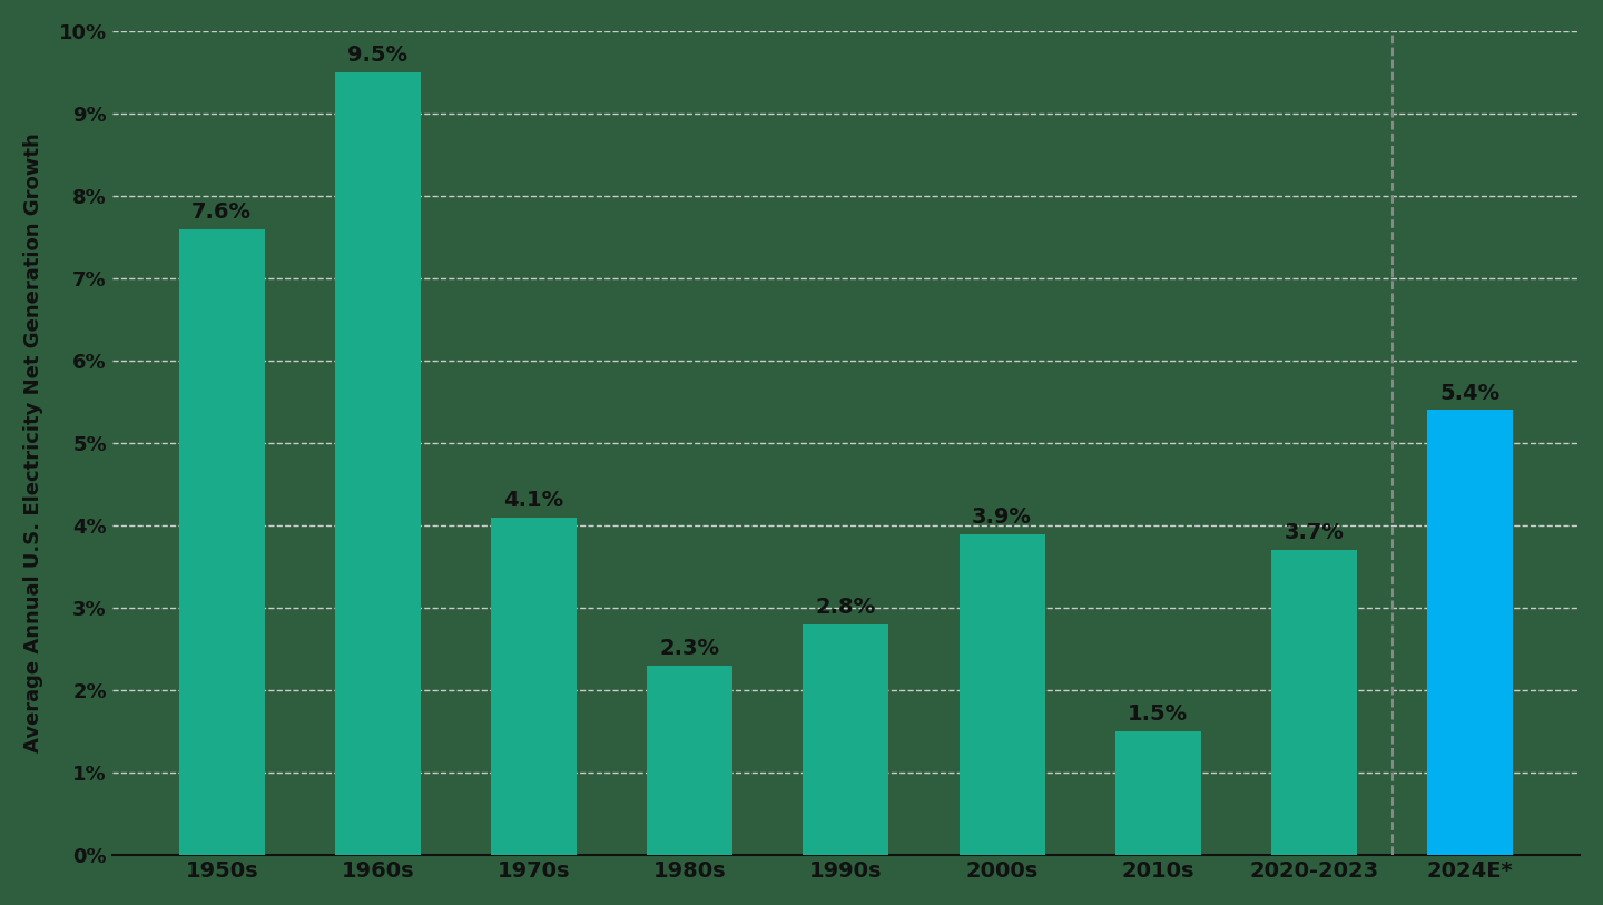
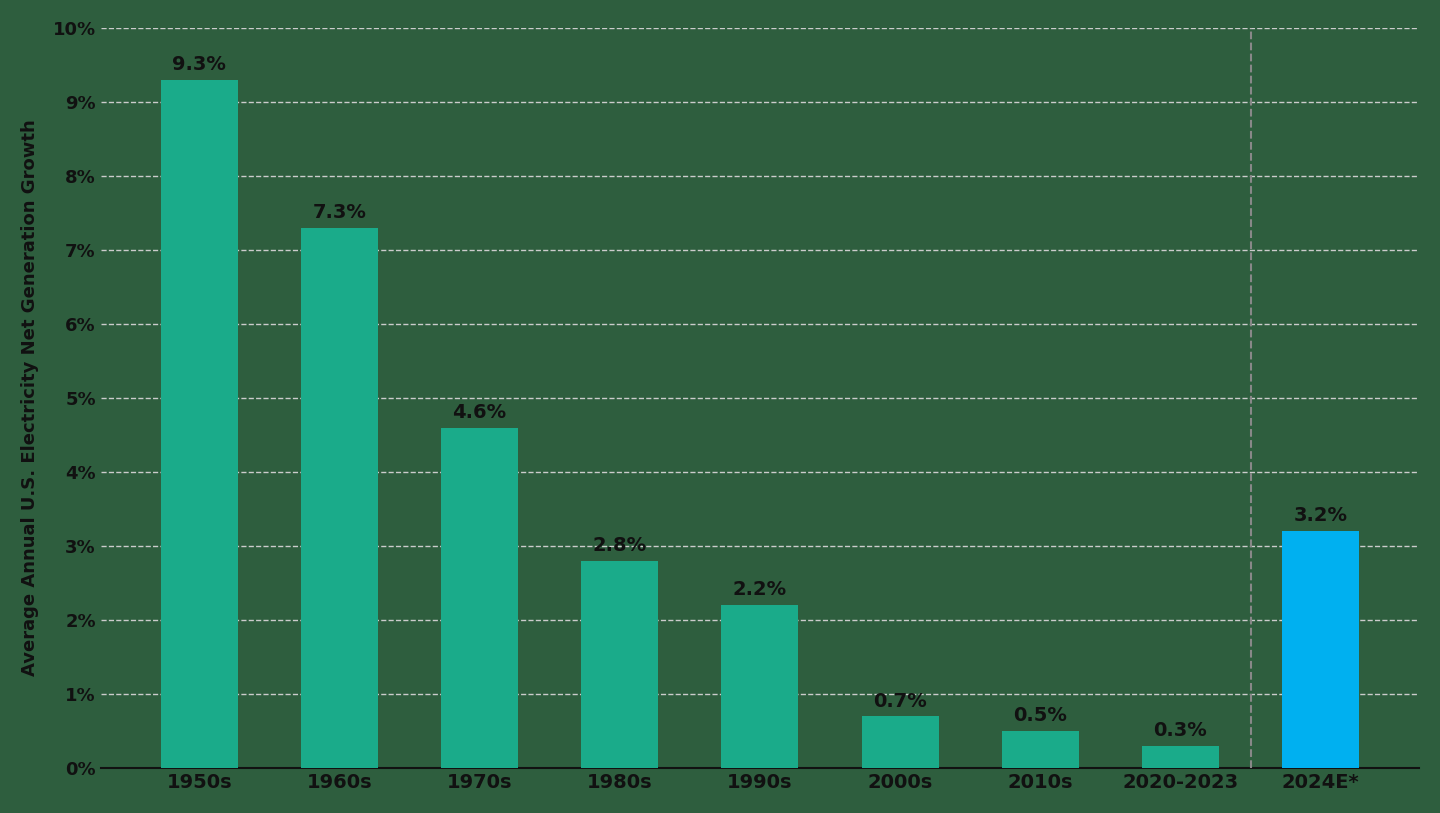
1950s: 7.6% -> 9.3%
1960s: 9.5% -> 7.3%
1970s: 4.1% -> 4.6%
1980s: 2.3% -> 2.8%
1990s: 2.8% -> 2.2%
2000s: 3.9% -> 0.7%
2010s: 1.5% -> 0.5%
2020-2023: 3.7% -> 0.3%
2024E*: 5.4% -> 3.2%
